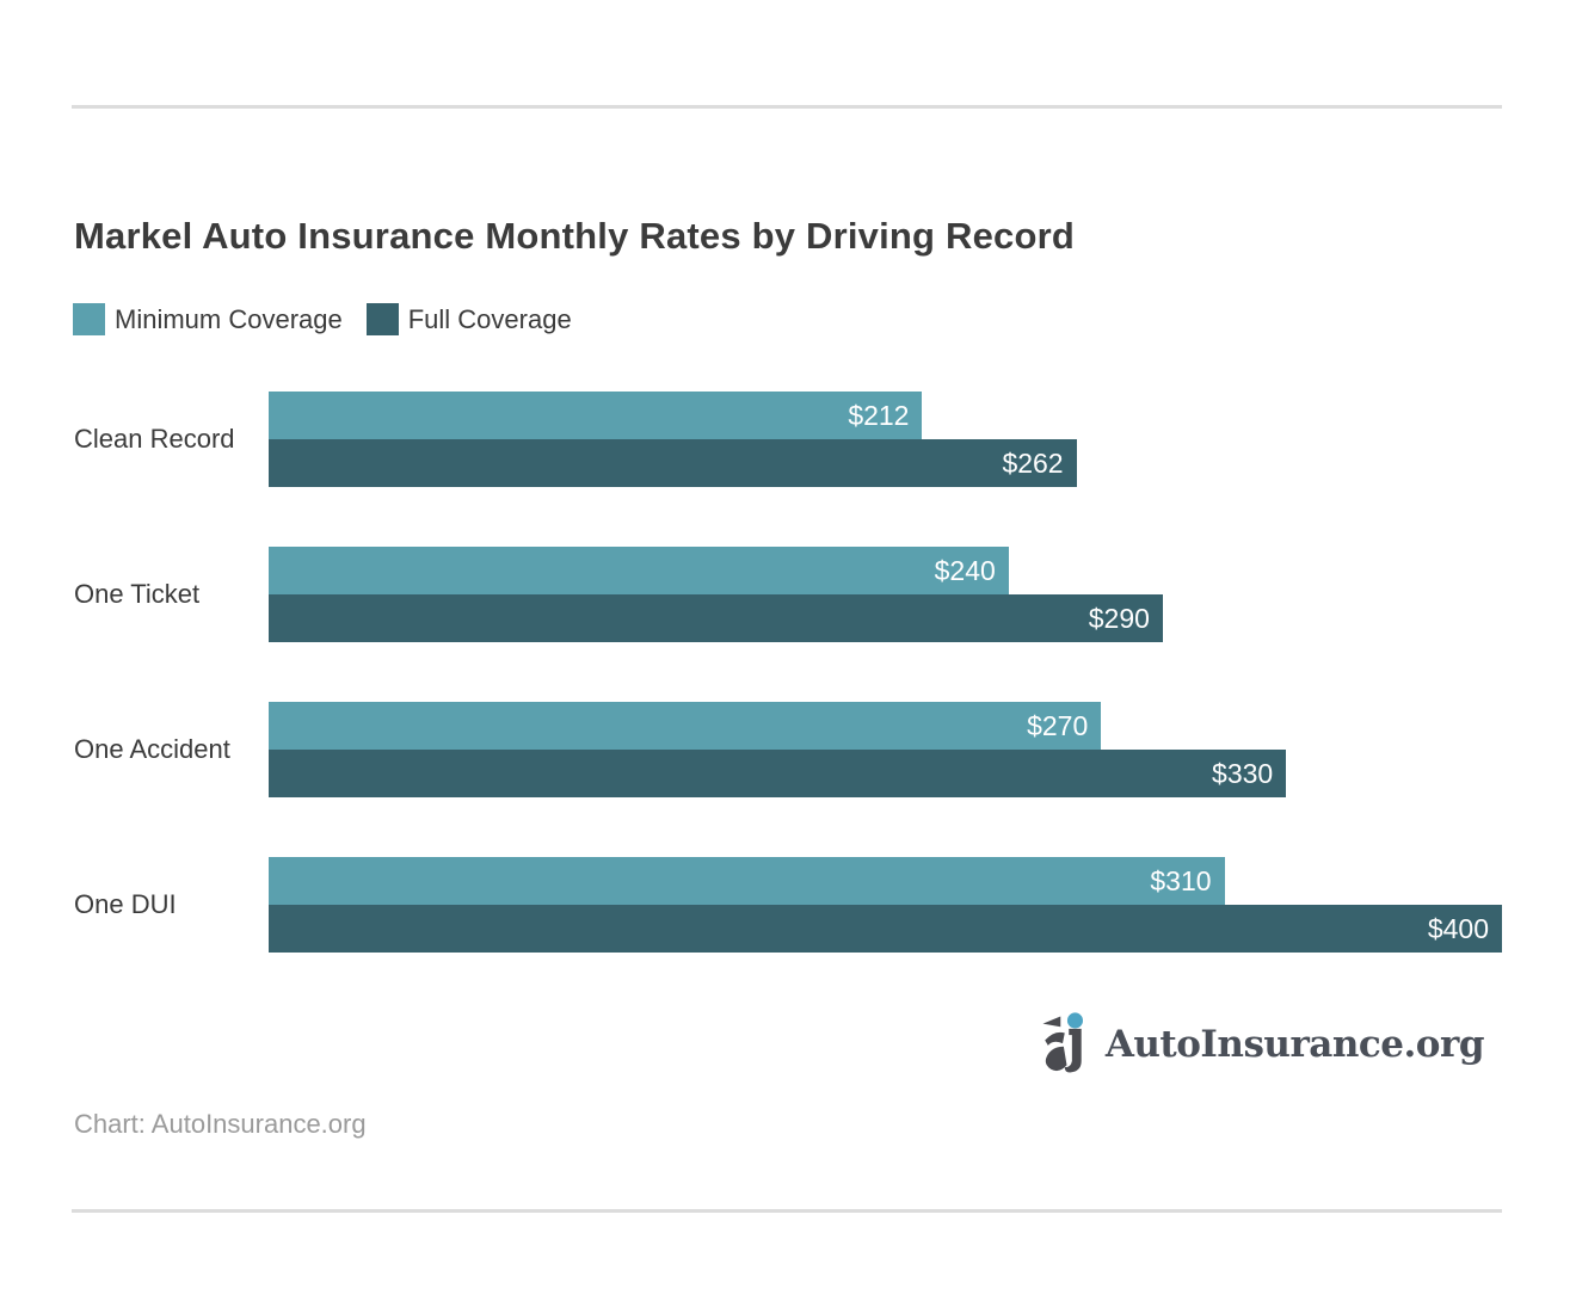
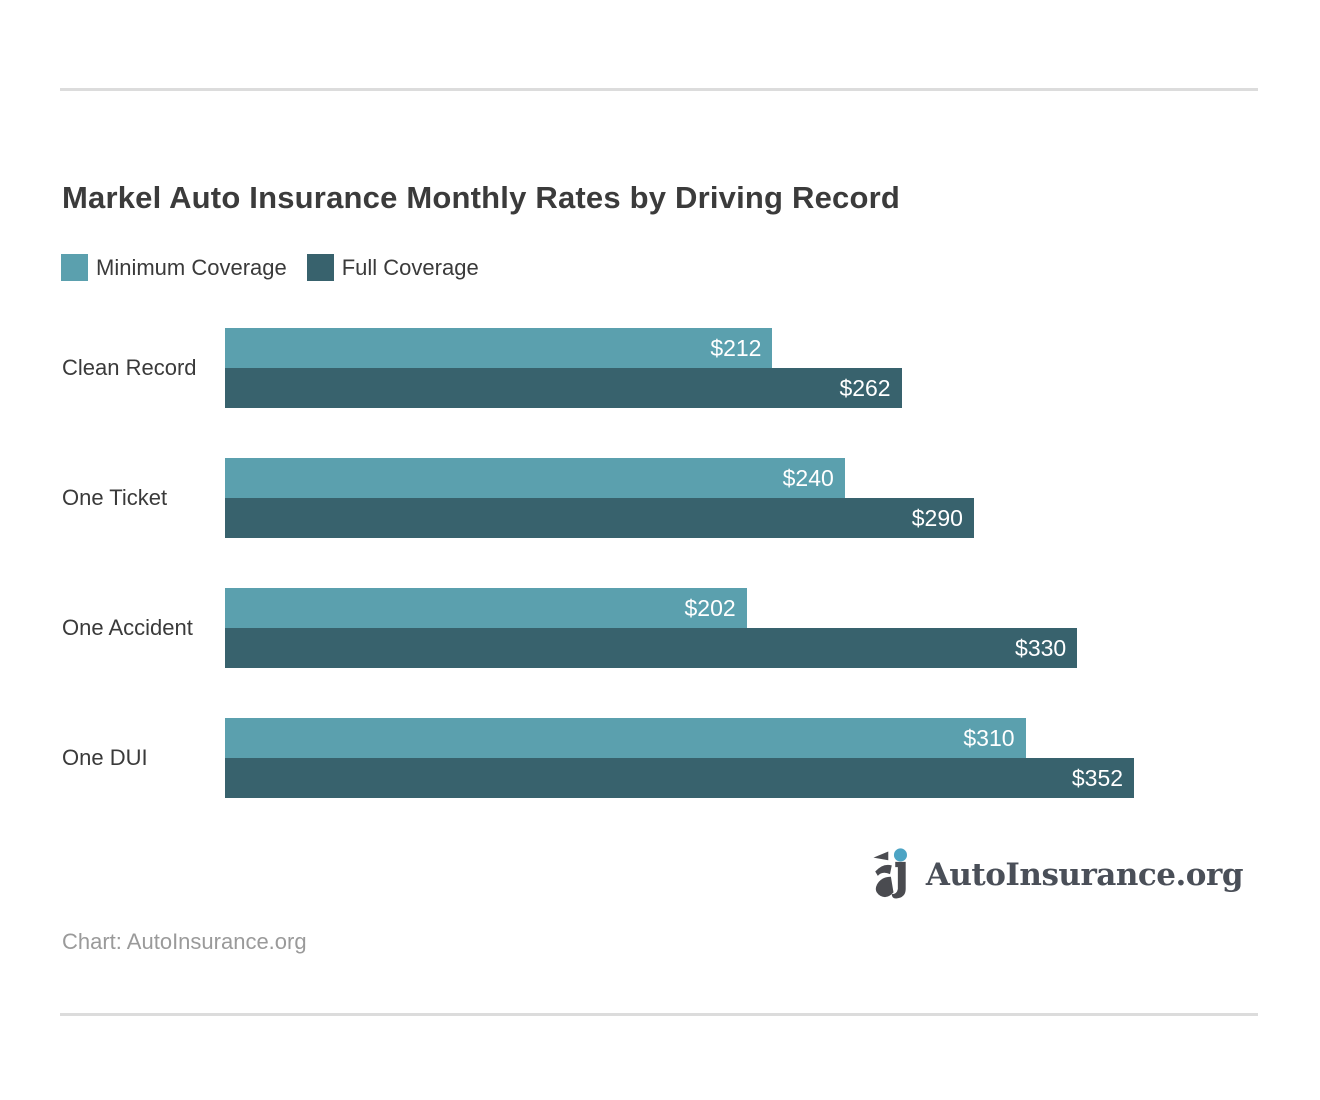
Minimum Coverage/One Accident: $270 -> $202
Full Coverage/One DUI: $400 -> $352
